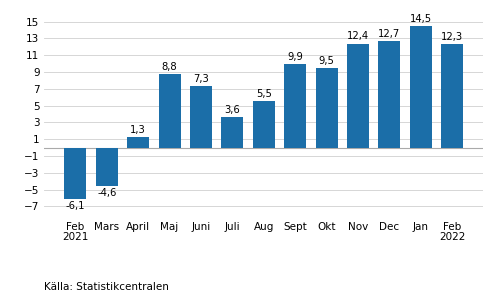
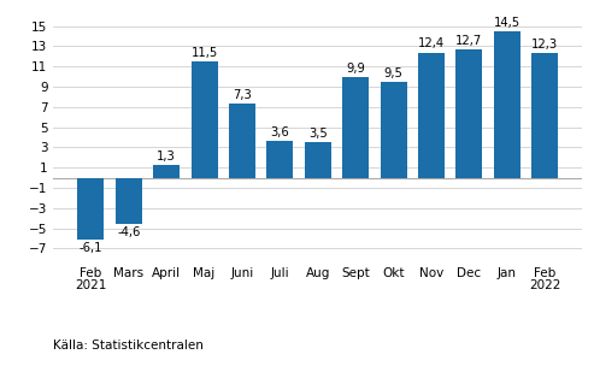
Maj: 8,8 -> 11,5
Aug: 5,5 -> 3,5
